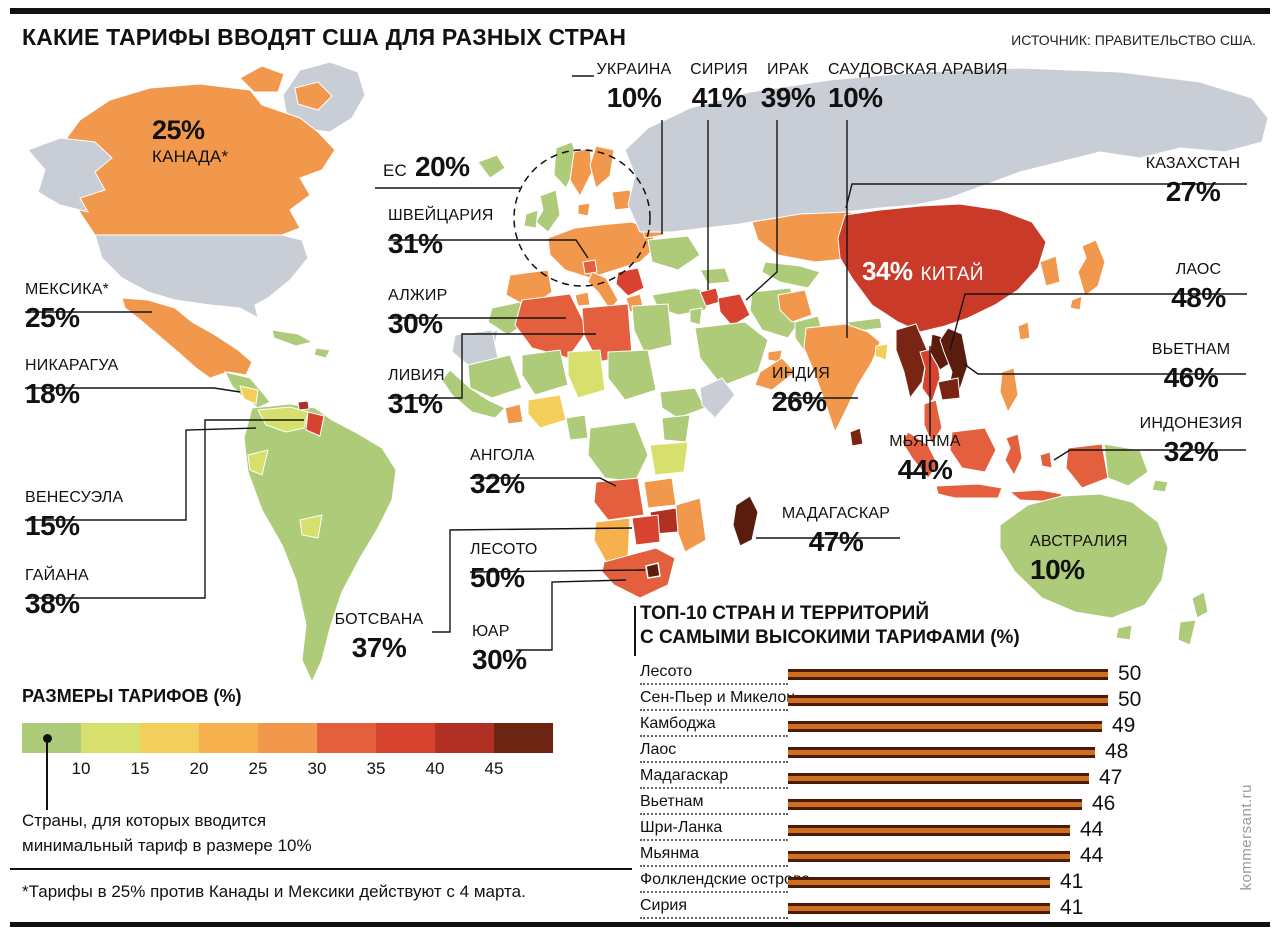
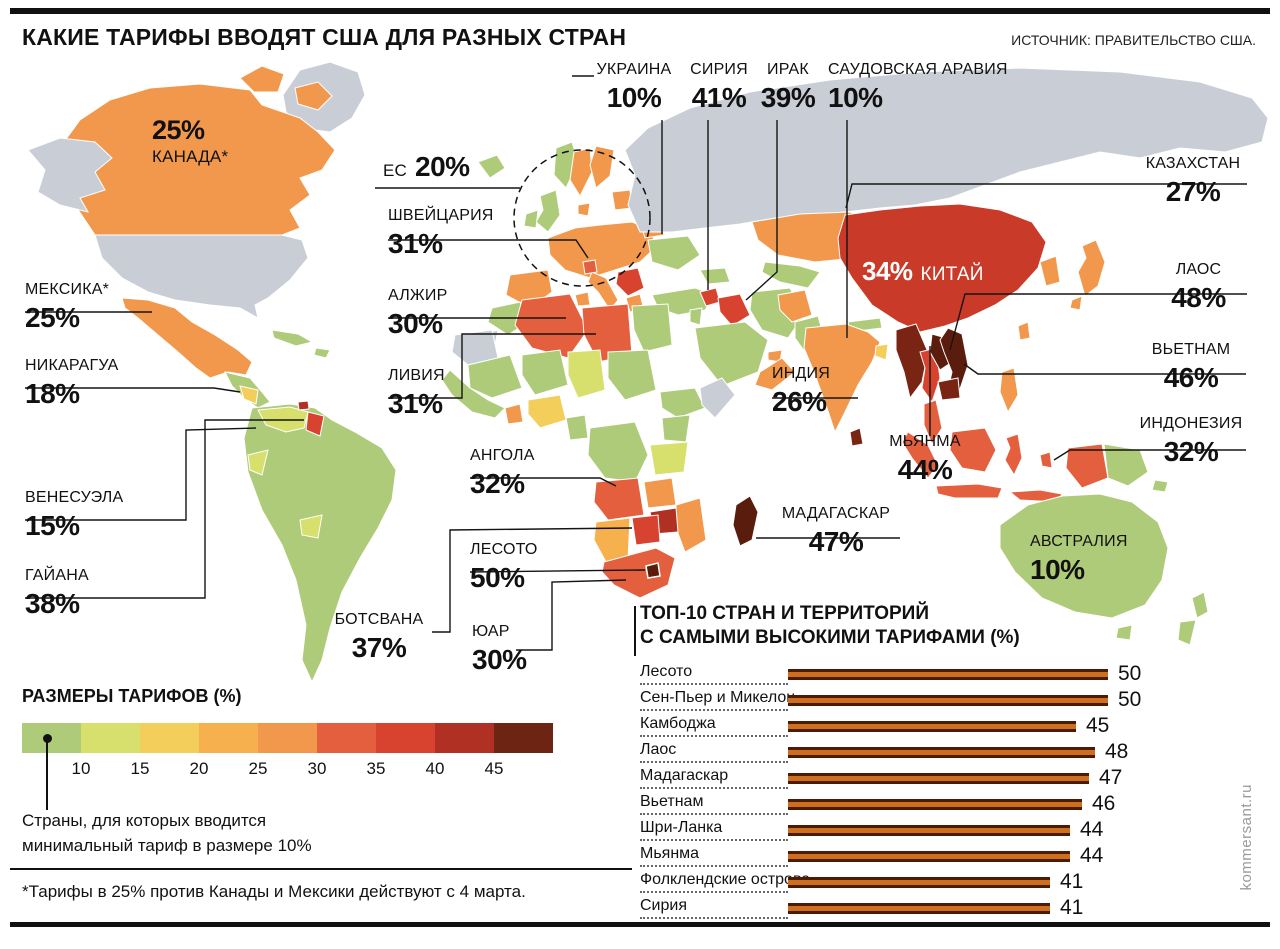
ТОП-10 СТРАН И ТЕРРИТОРИЙ С САМЫМИ ВЫСОКИМИ ТАРИФАМИ (%)/Камбоджа: 49 -> 45
